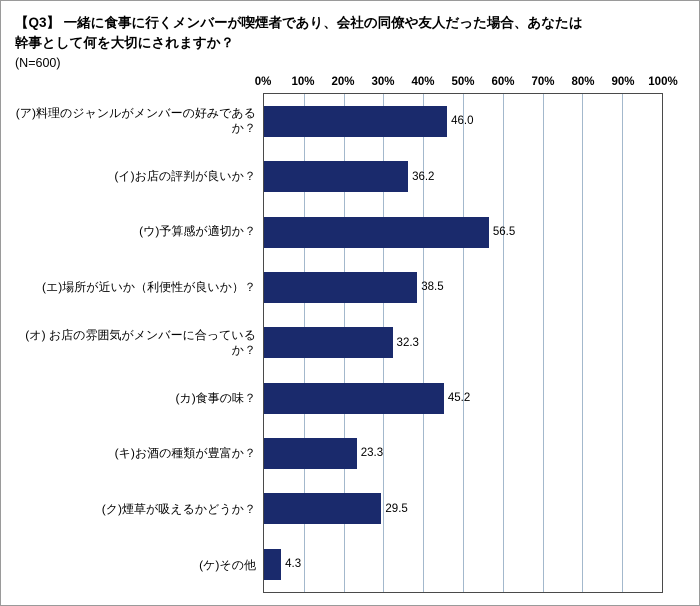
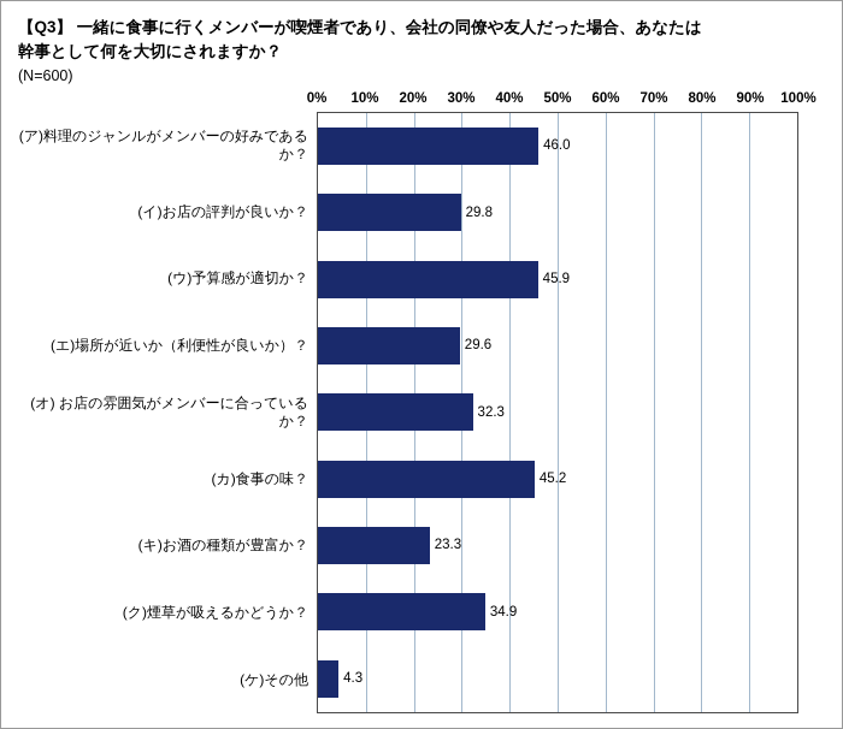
(イ)お店の評判が良いか？: 36.2 -> 29.8
(ウ)予算感が適切か？: 56.5 -> 45.9
(エ)場所が近いか（利便性が良いか）？: 38.5 -> 29.6
(ク)煙草が吸えるかどうか？: 29.5 -> 34.9
